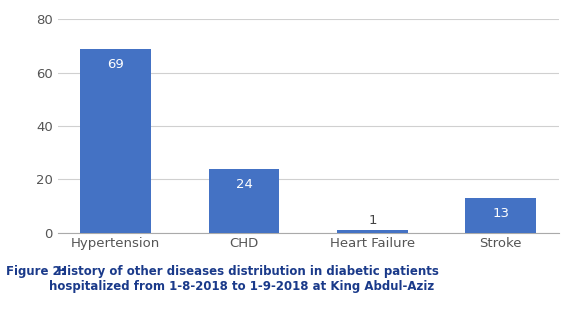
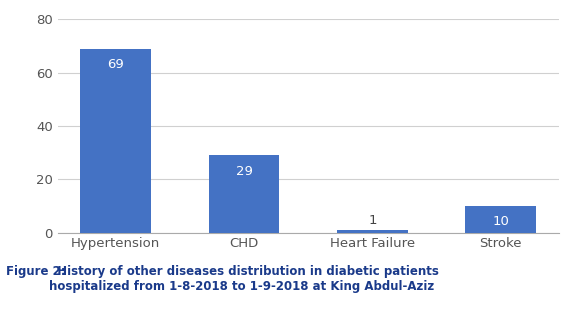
CHD: 24 -> 29
Stroke: 13 -> 10
